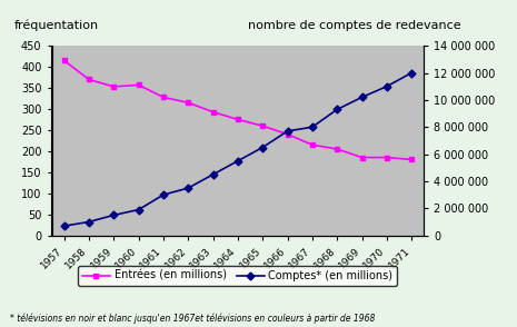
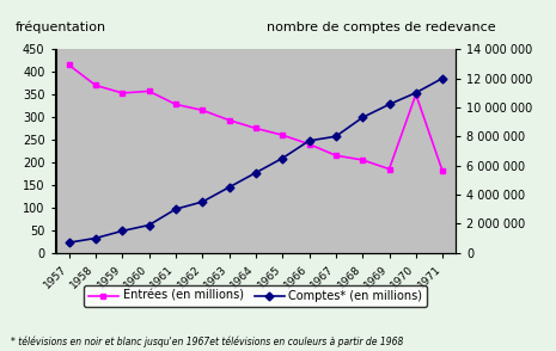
Entrées (en millions)/1970: 185 -> 350
